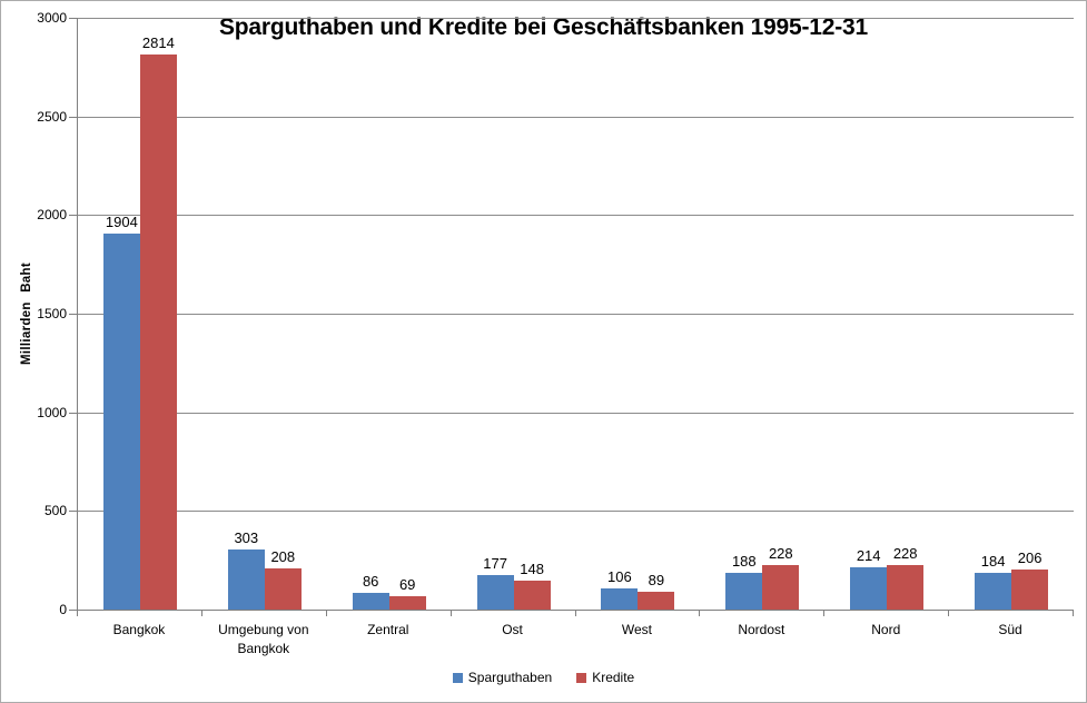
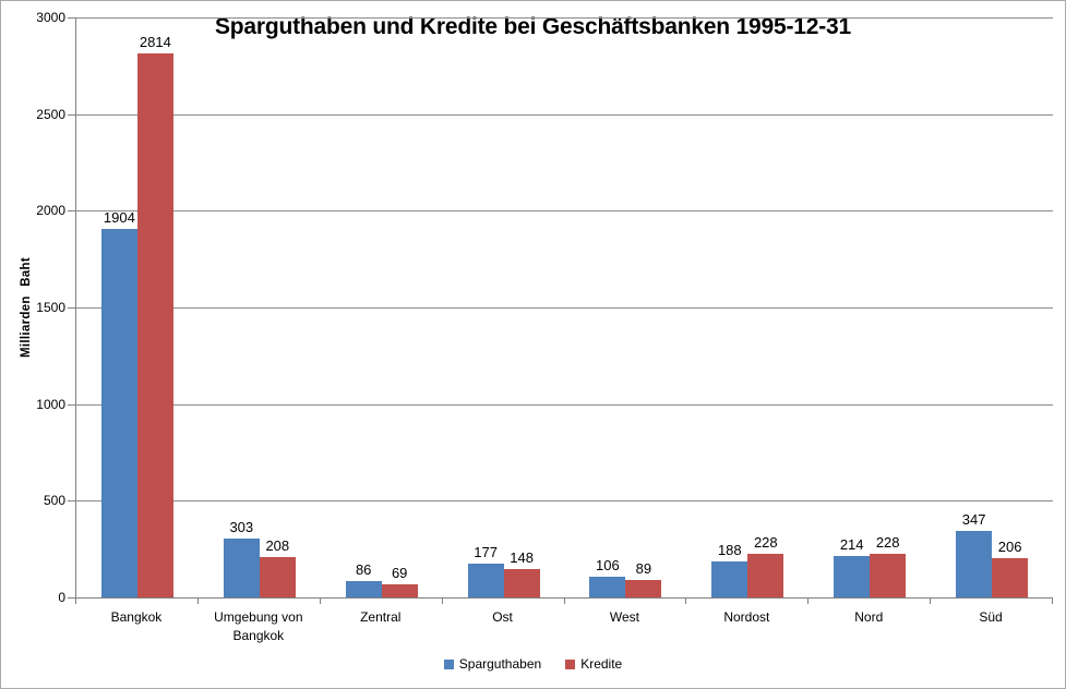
Sparguthaben/Süd: 184 -> 347
